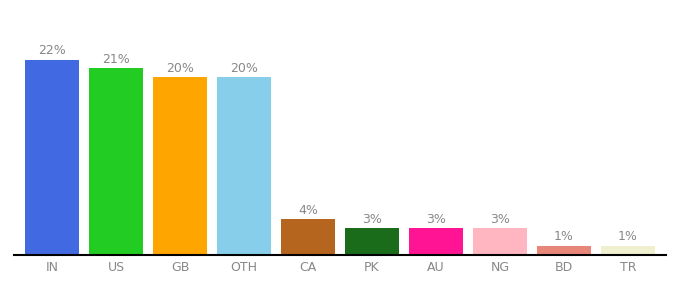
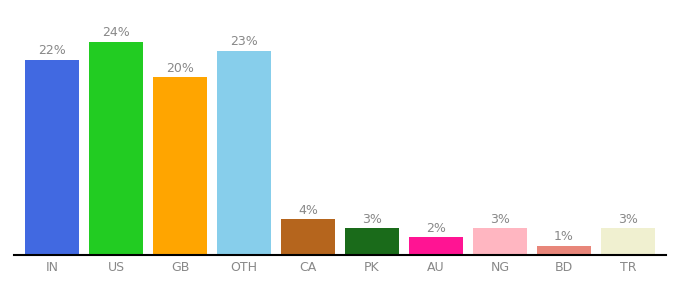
US: 21% -> 24%
OTH: 20% -> 23%
AU: 3% -> 2%
TR: 1% -> 3%
